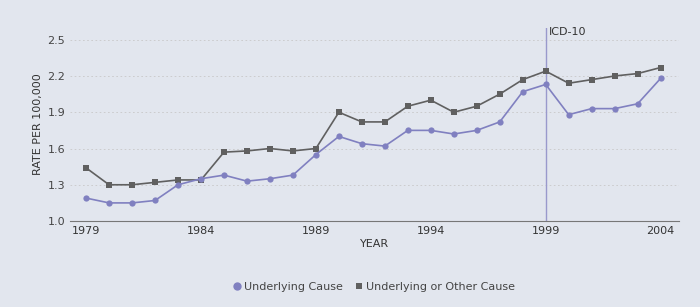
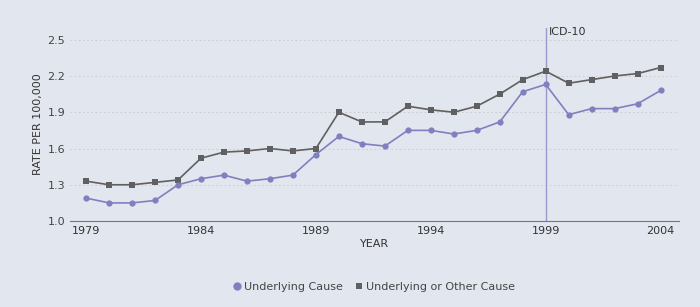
Underlying or Other Cause/1979: 1.44 -> 1.33
Underlying or Other Cause/1984: 1.34 -> 1.52
Underlying or Other Cause/1994: 2.00 -> 1.92
Underlying Cause/2004: 2.18 -> 2.08
